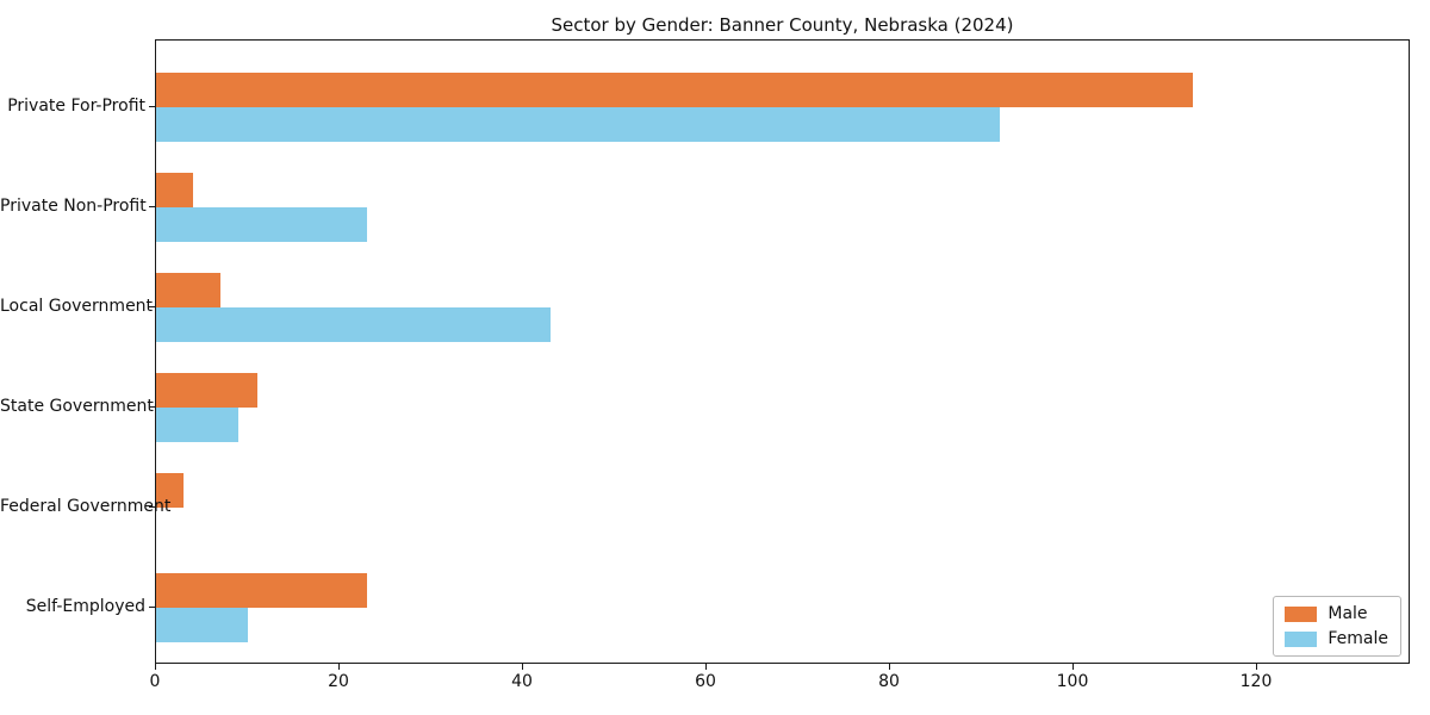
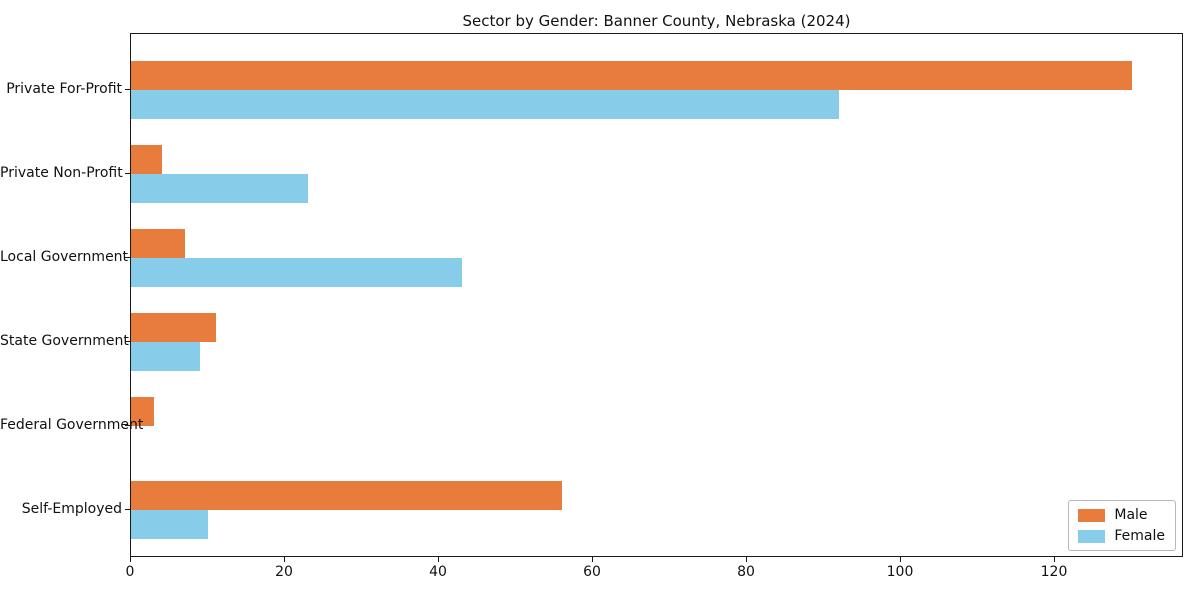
Male/Private For-Profit: 113 -> 130
Male/Self-Employed: 23 -> 56
